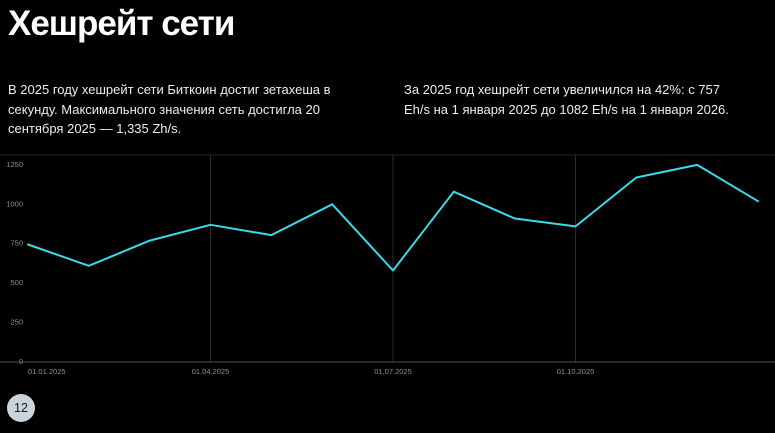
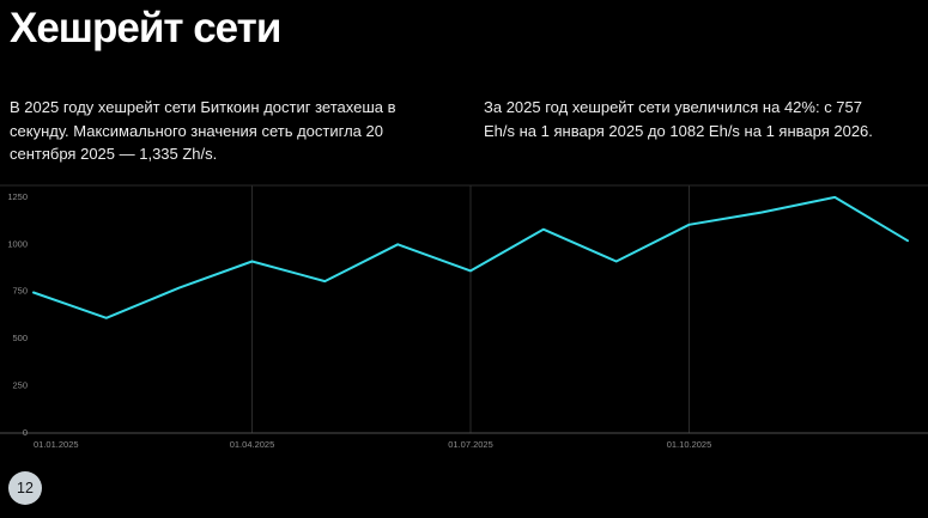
01.04.2025: 870 -> 910
01.07.2025: 580 -> 860
01.10.2025: 860 -> 1100
